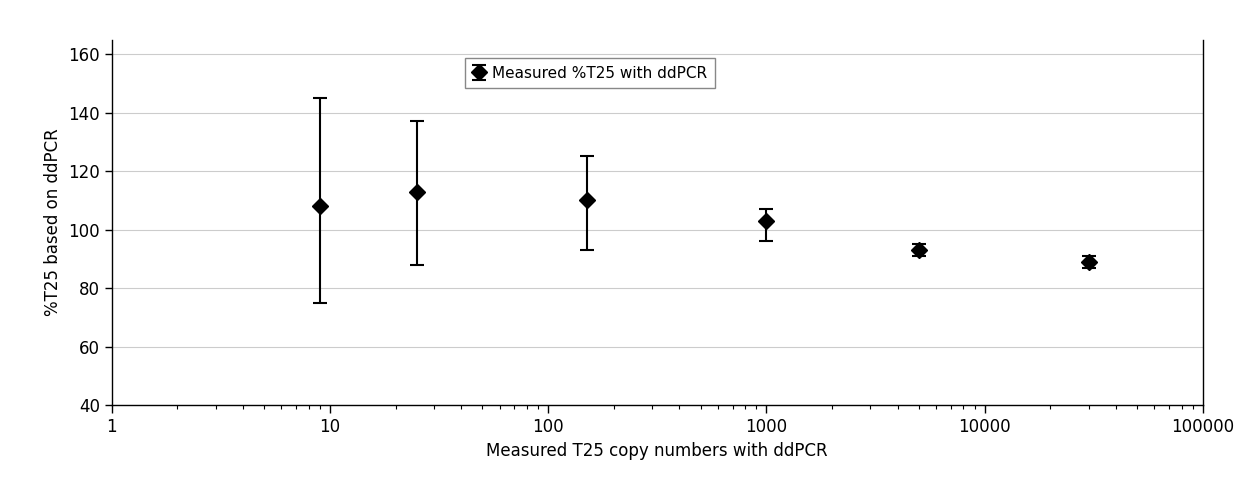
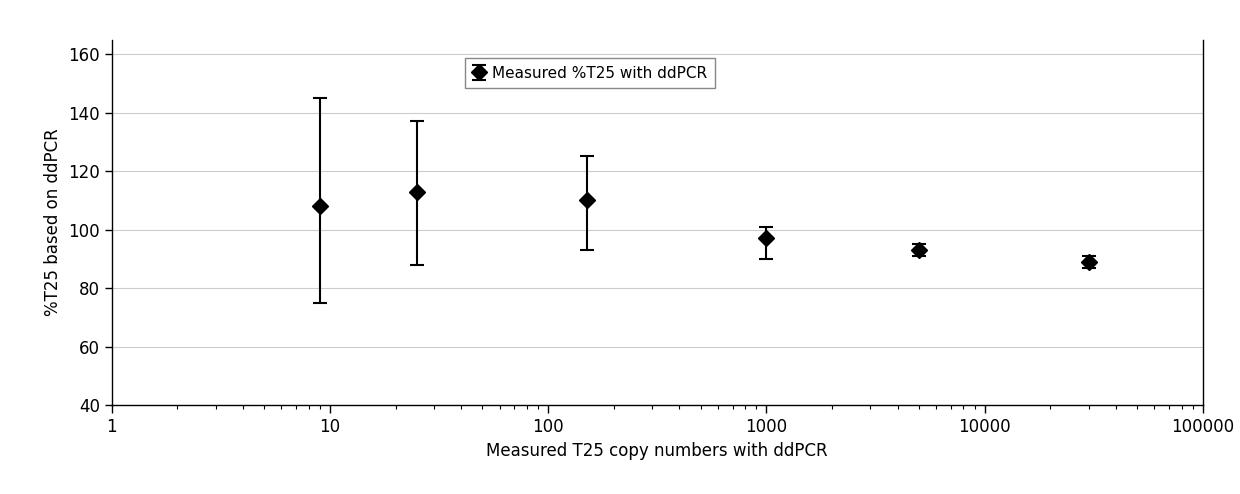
1000: 103 -> 97
